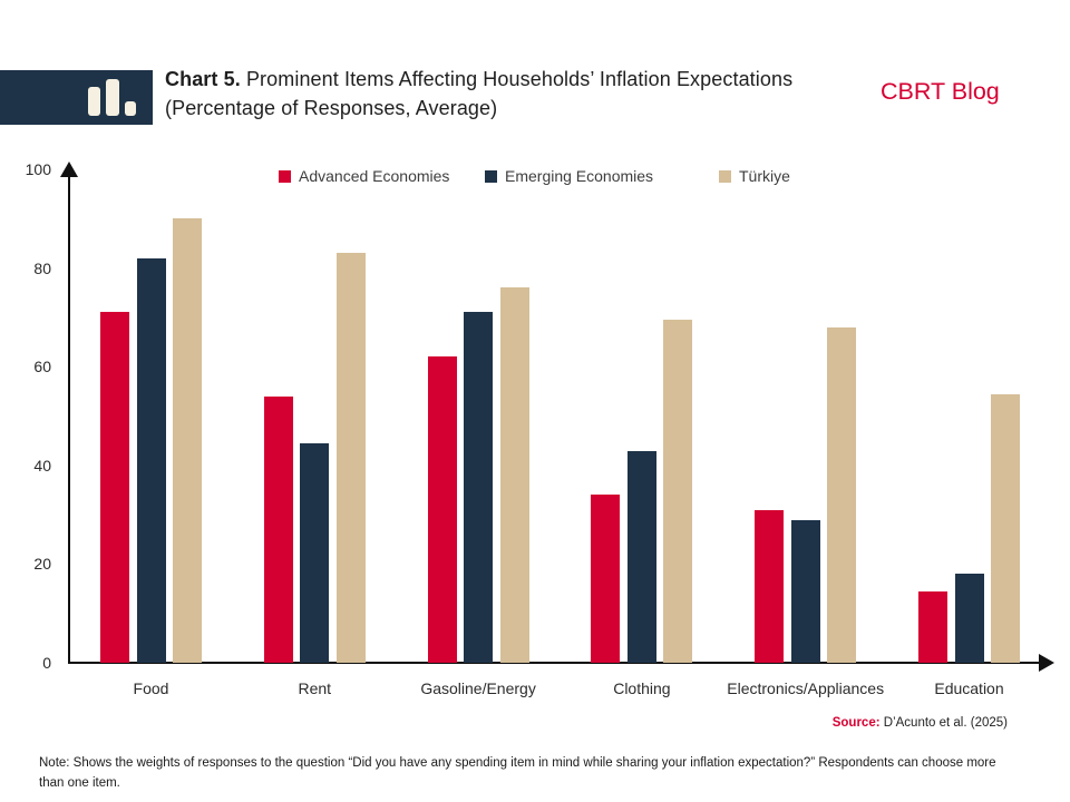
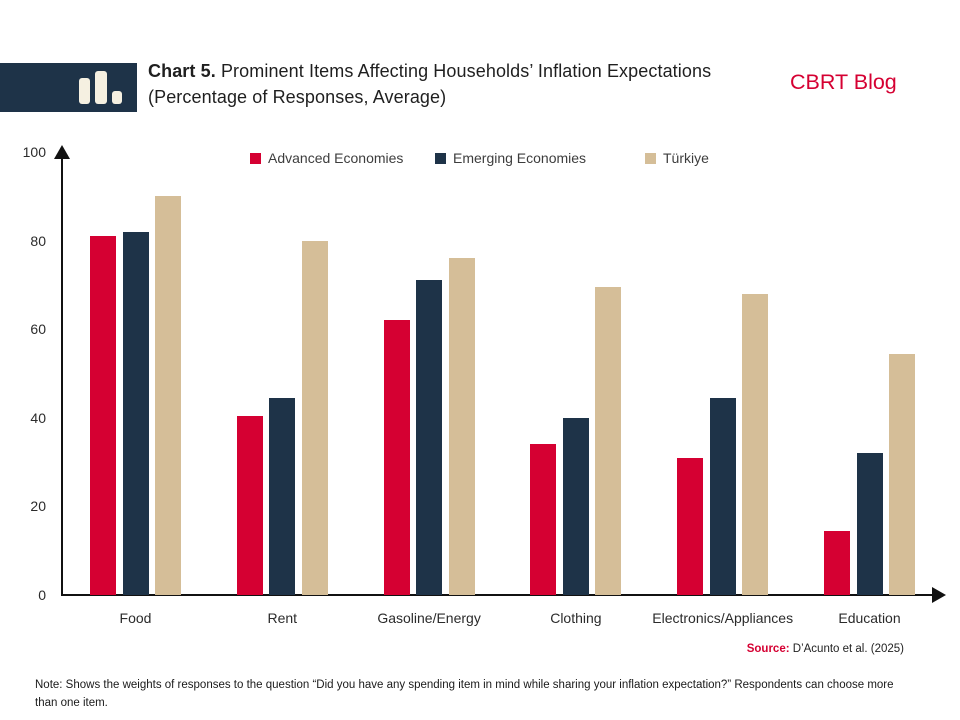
Advanced Economies/Food: 71 -> 81
Advanced Economies/Rent: 54 -> 40
Türkiye/Rent: 83 -> 80
Emerging Economies/Clothing: 43 -> 40
Emerging Economies/Electronics/Appliances: 29 -> 44
Emerging Economies/Education: 18 -> 32
